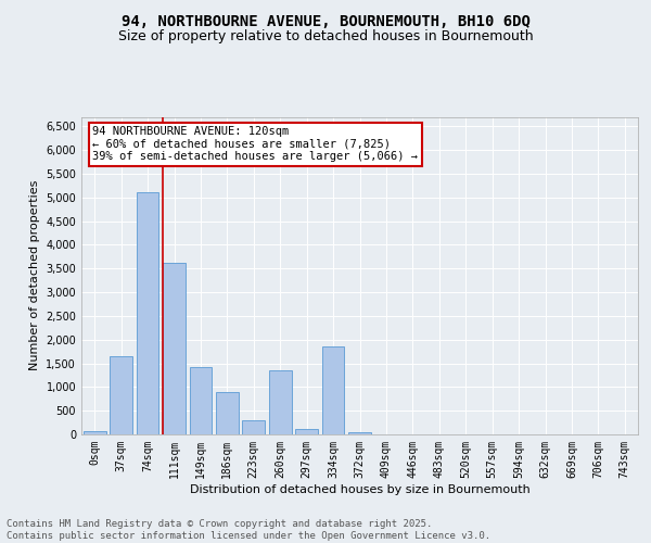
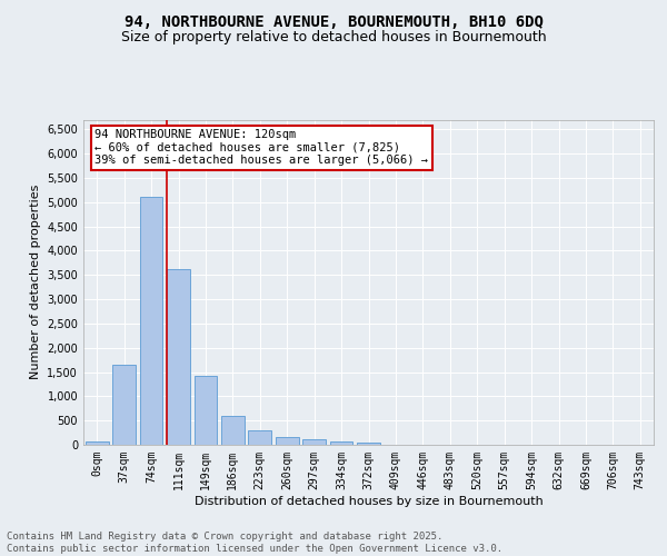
186sqm: 900 -> 600
260sqm: 1,350 -> 160
334sqm: 1,850 -> 80
